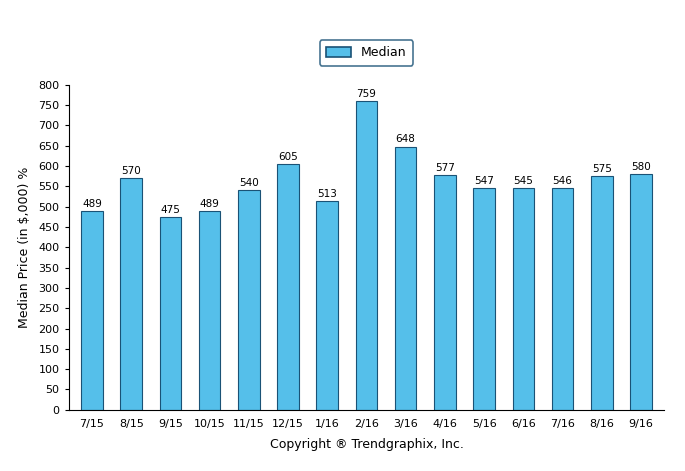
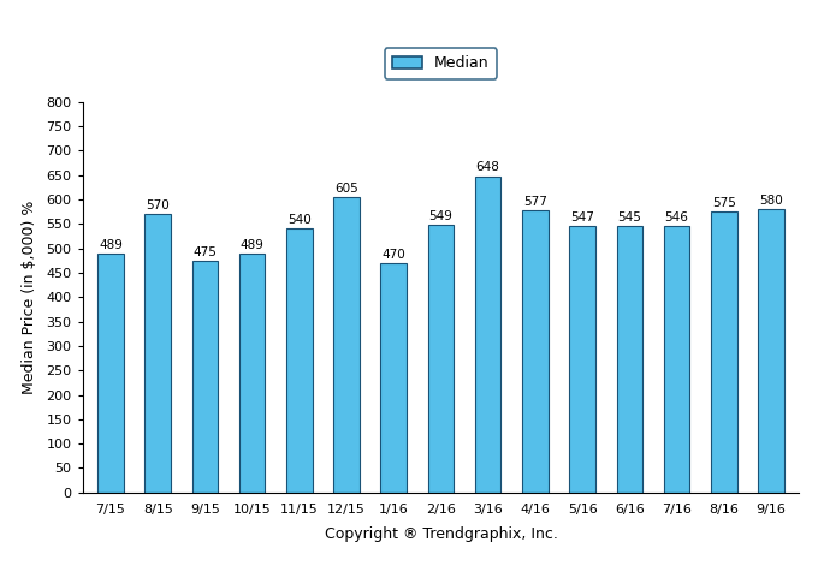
1/16: 513 -> 470
2/16: 759 -> 549
